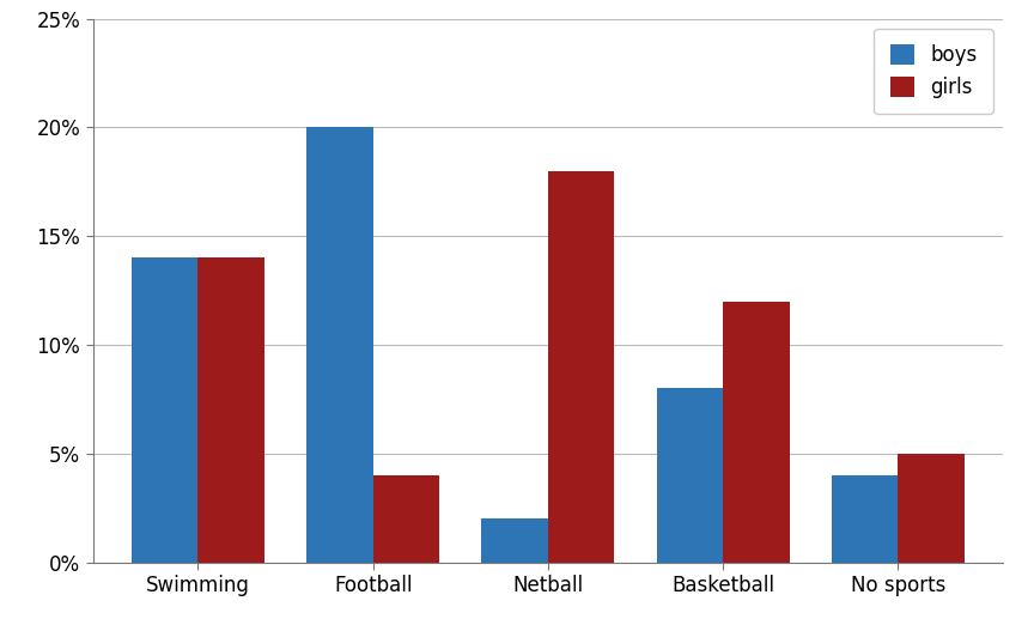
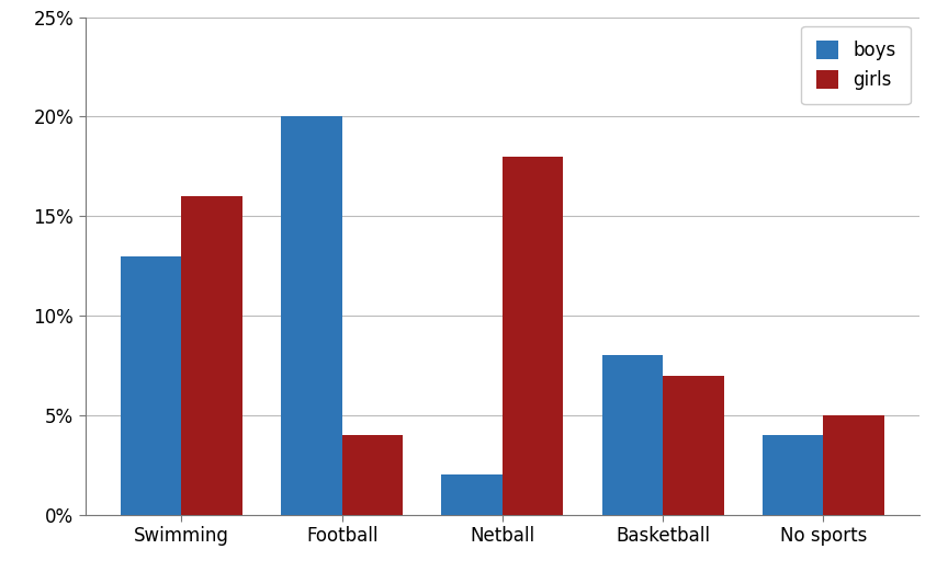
boys/Swimming: 14% -> 13%
girls/Swimming: 14% -> 16%
girls/Basketball: 12% -> 7%
